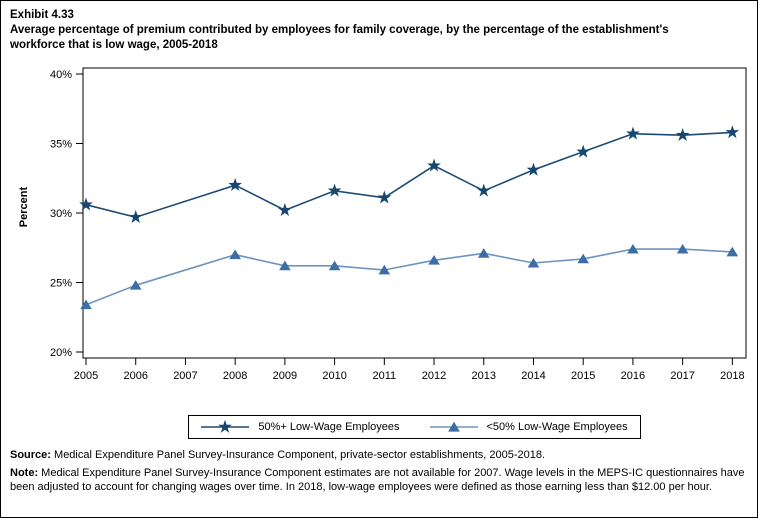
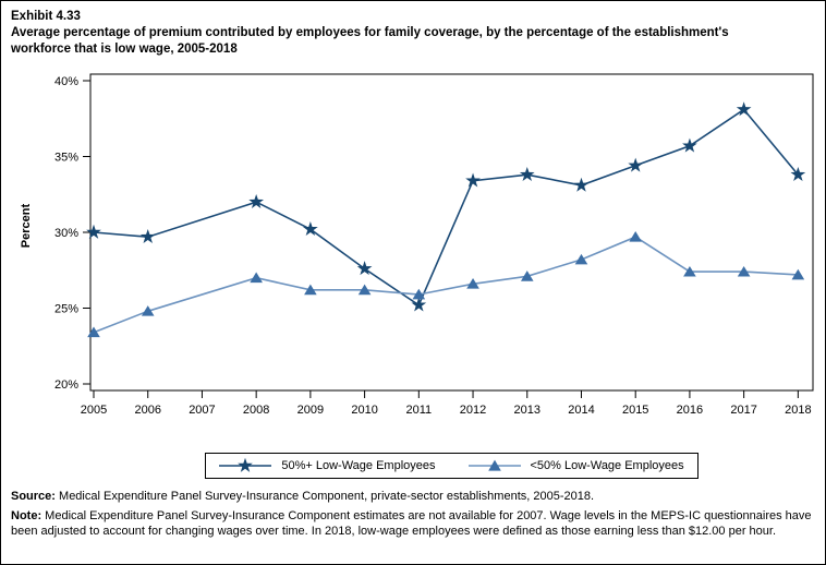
50%+ Low-Wage Employees/2005: 30.6% -> 30.0%
50%+ Low-Wage Employees/2010: 31.6% -> 27.6%
50%+ Low-Wage Employees/2011: 31.1% -> 25.2%
50%+ Low-Wage Employees/2013: 31.6% -> 33.8%
<50% Low-Wage Employees/2014: 26.4% -> 28.2%
<50% Low-Wage Employees/2015: 26.7% -> 29.7%
50%+ Low-Wage Employees/2017: 35.6% -> 38.1%
50%+ Low-Wage Employees/2018: 35.8% -> 33.8%
